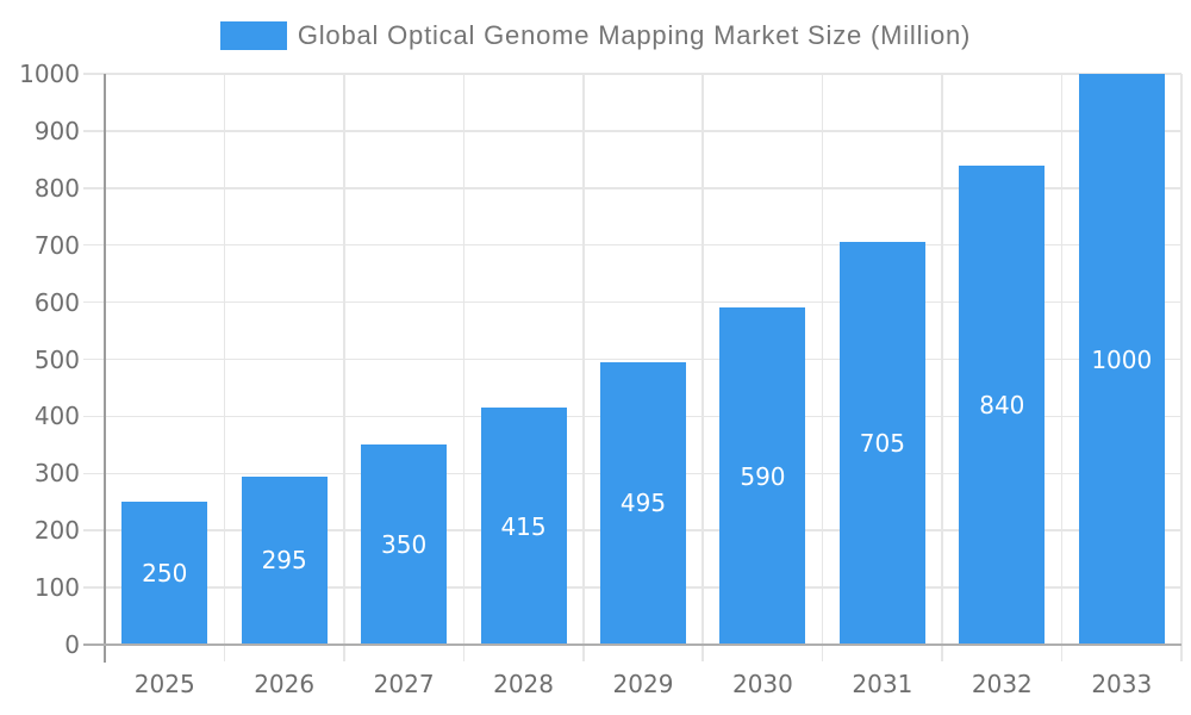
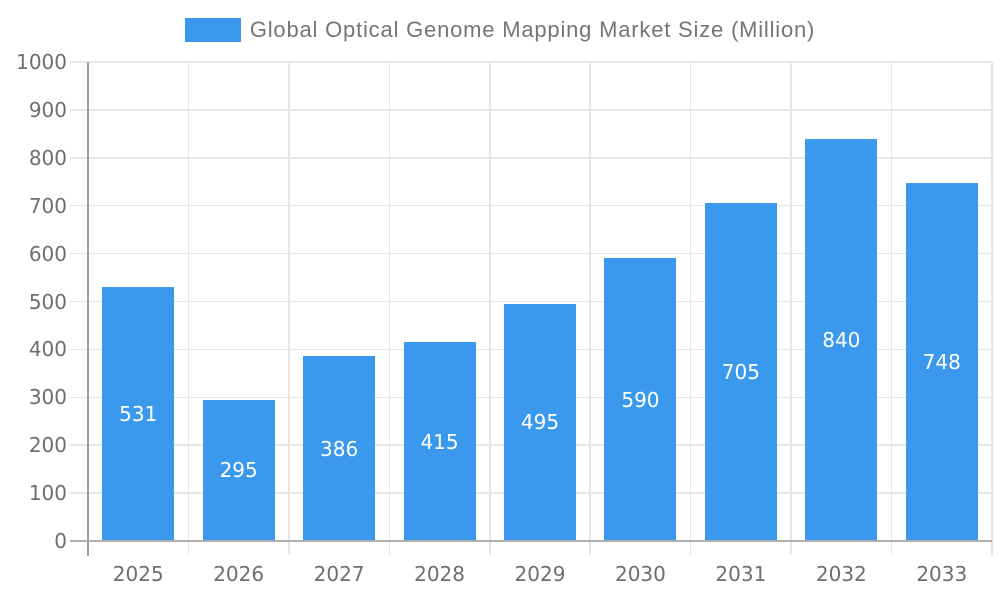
2025: 250 -> 531
2027: 350 -> 386
2033: 1000 -> 748
